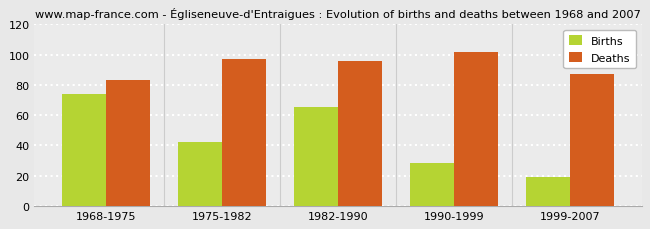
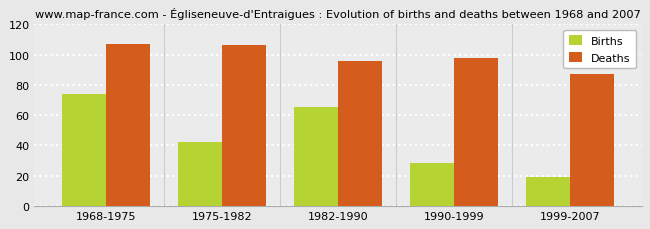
Deaths/1968-1975: 83 -> 107
Deaths/1975-1982: 97 -> 106
Deaths/1990-1999: 102 -> 98
